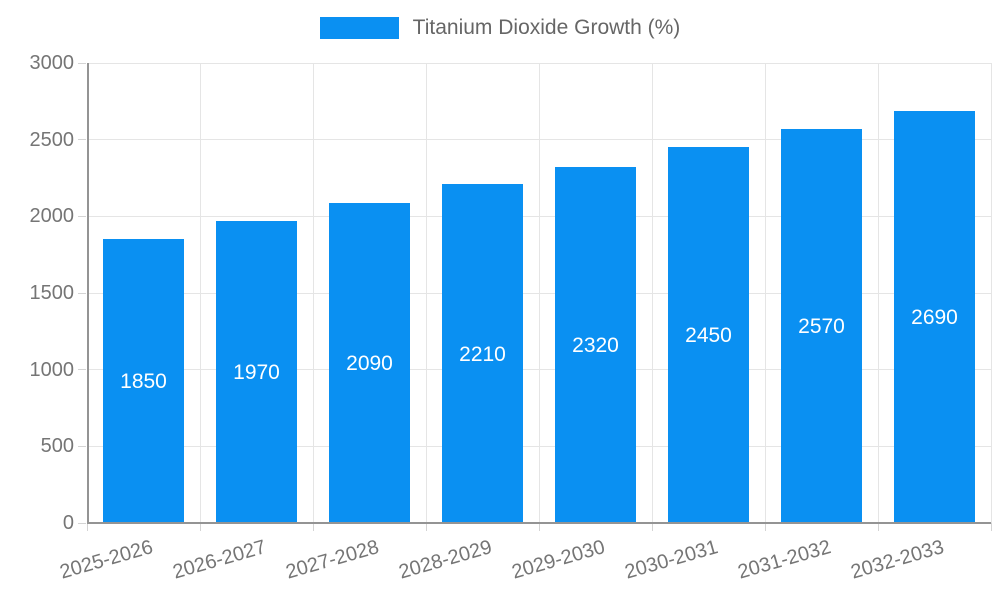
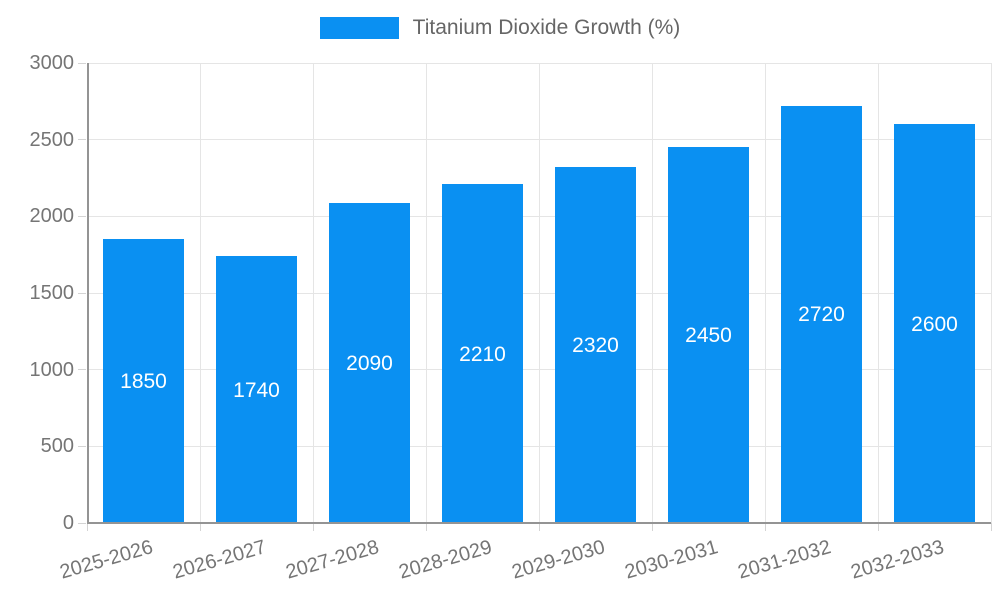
2026-2027: 1970 -> 1740
2031-2032: 2570 -> 2720
2032-2033: 2690 -> 2600
